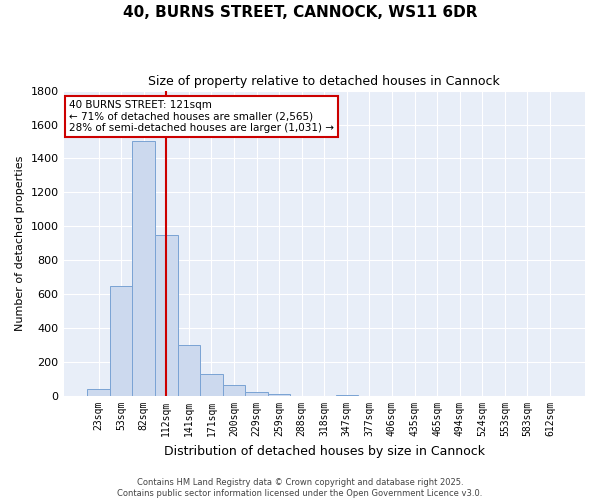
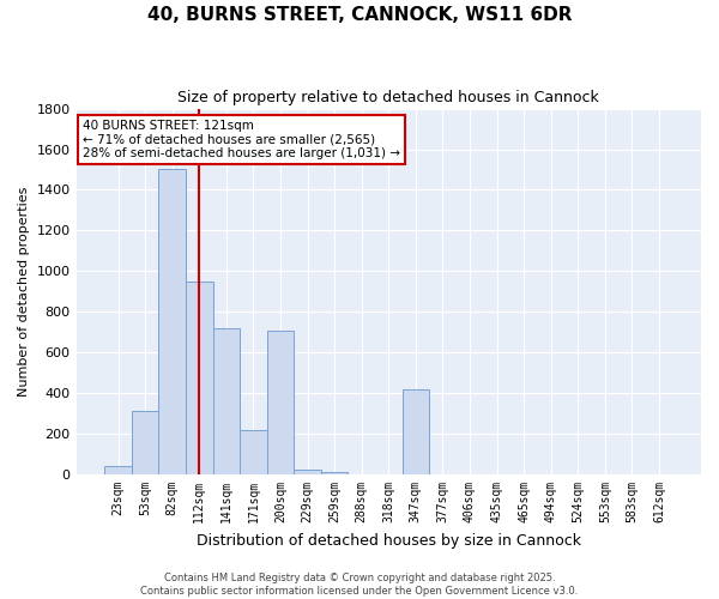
53sqm: 650 -> 310
141sqm: 300 -> 720
171sqm: 130 -> 220
200sqm: 60 -> 710
347sqm: 0 -> 420
